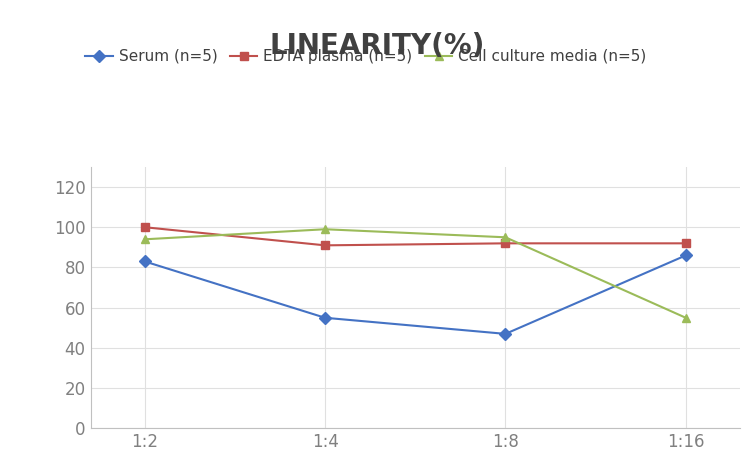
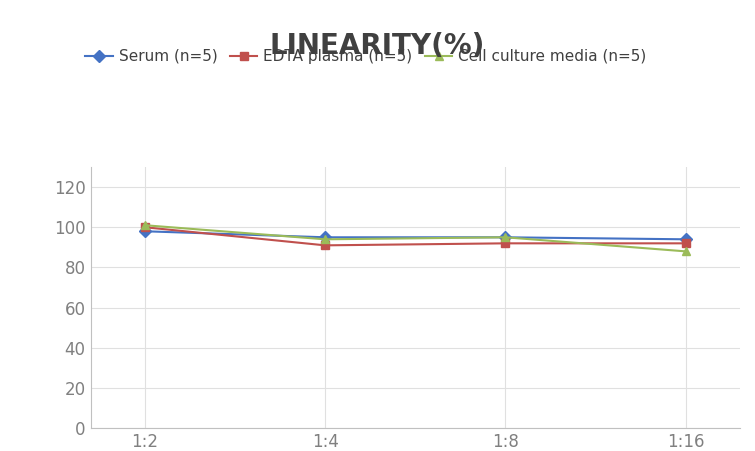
Serum (n=5)/1:2: 83 -> 98
Cell culture media (n=5)/1:2: 94 -> 101
Serum (n=5)/1:4: 55 -> 95
Cell culture media (n=5)/1:4: 99 -> 94
Serum (n=5)/1:8: 47 -> 95
Serum (n=5)/1:16: 86 -> 94
Cell culture media (n=5)/1:16: 55 -> 88
